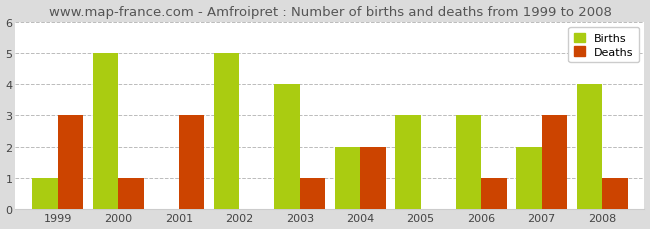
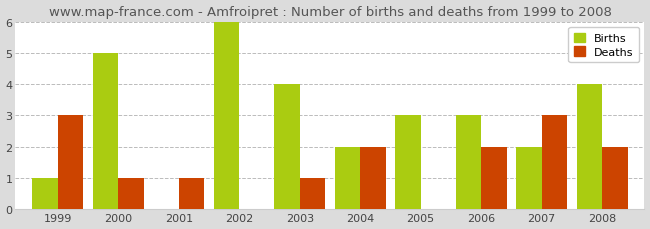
Deaths/2001: 3 -> 1
Births/2002: 5 -> 6
Deaths/2006: 1 -> 2
Deaths/2008: 1 -> 2
